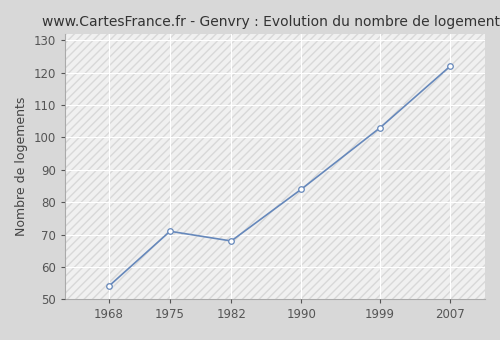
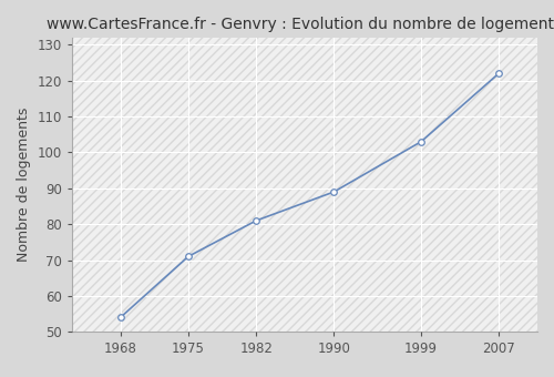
1982: 68 -> 81
1990: 84 -> 89
